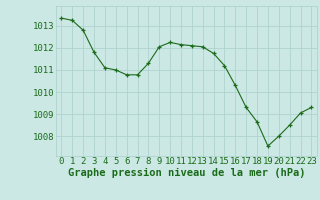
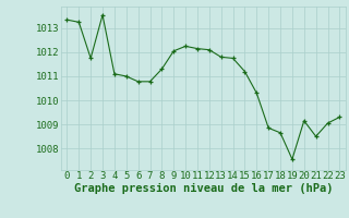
2: 1012.80 -> 1011.75
3: 1011.80 -> 1013.55
13: 1012.05 -> 1011.80
17: 1009.30 -> 1008.85
20: 1008.00 -> 1009.15
